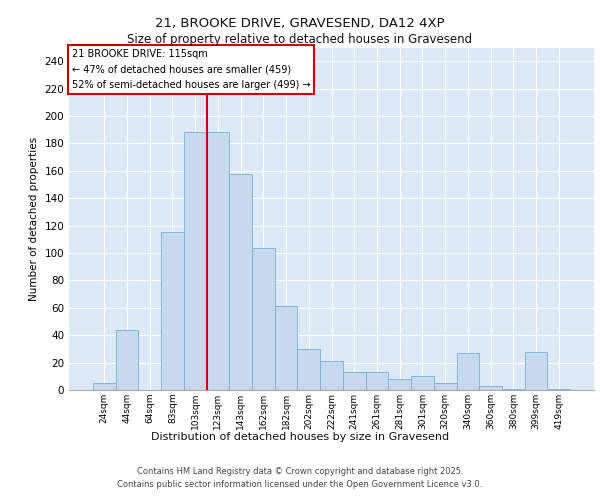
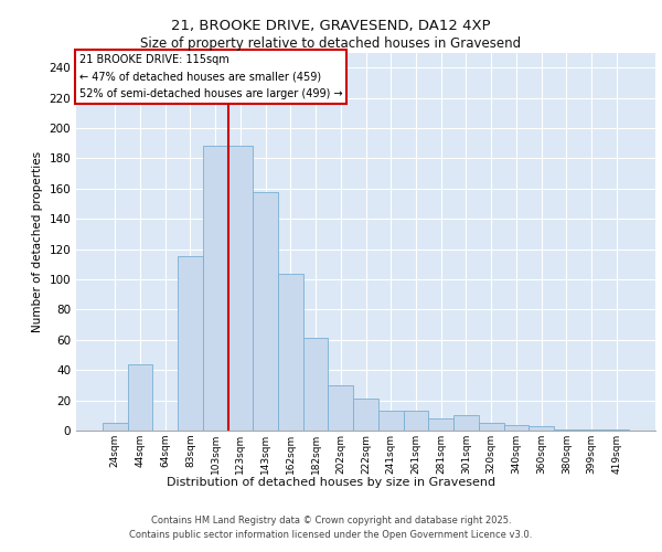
340sqm: 27 -> 4
399sqm: 28 -> 1
